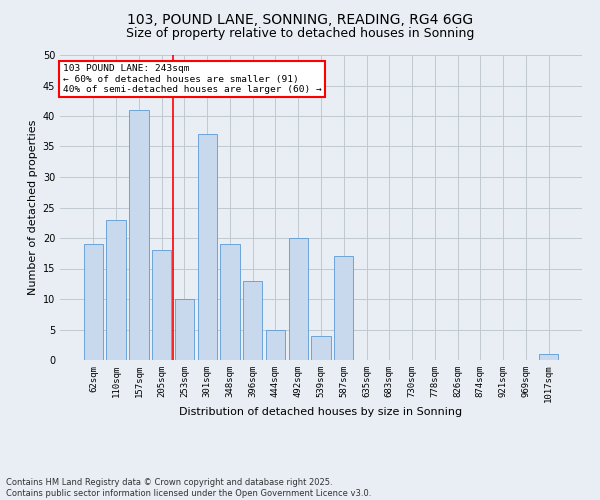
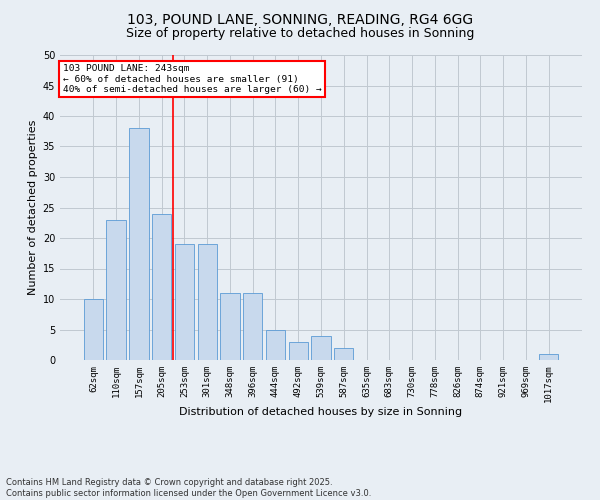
62sqm: 19 -> 10
157sqm: 41 -> 38
205sqm: 18 -> 24
253sqm: 10 -> 19
301sqm: 37 -> 19
348sqm: 19 -> 11
396sqm: 13 -> 11
492sqm: 20 -> 3
587sqm: 17 -> 2
